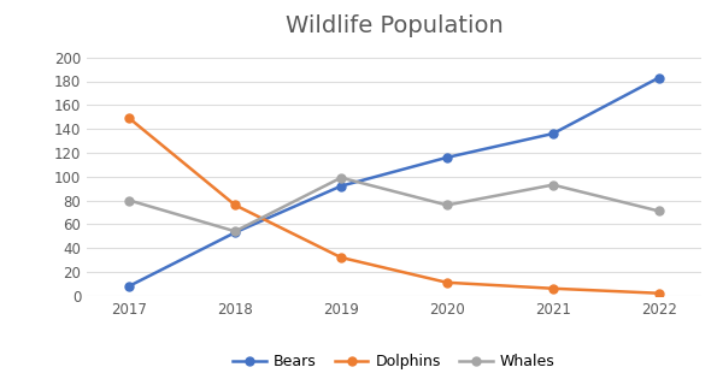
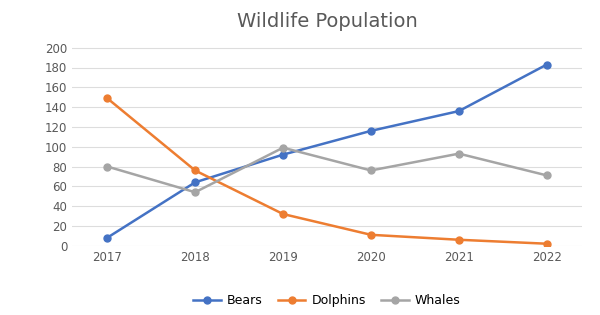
Bears/2018: 53 -> 64
